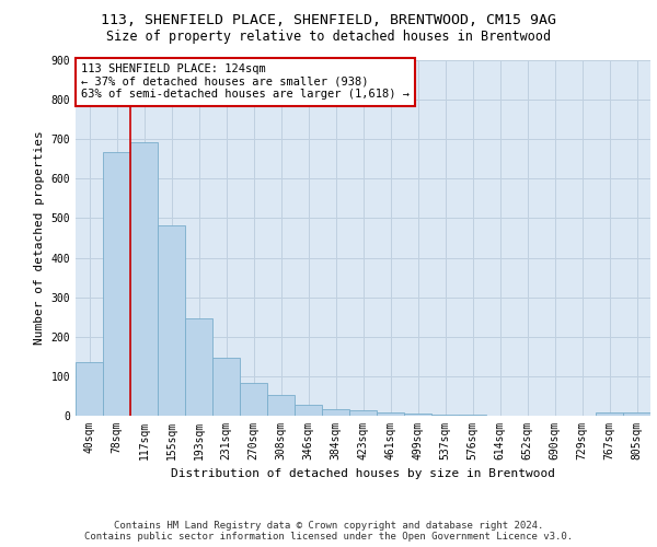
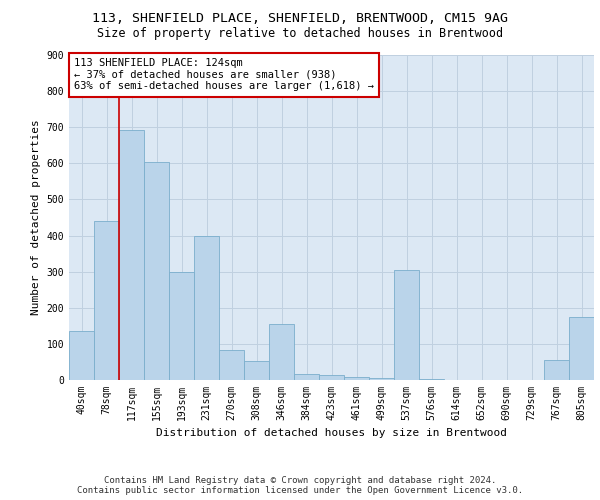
78sqm: 667 -> 440
155sqm: 483 -> 605
193sqm: 247 -> 300
231sqm: 148 -> 400
346sqm: 27 -> 155
537sqm: 3 -> 305
767sqm: 8 -> 55
805sqm: 8 -> 175
